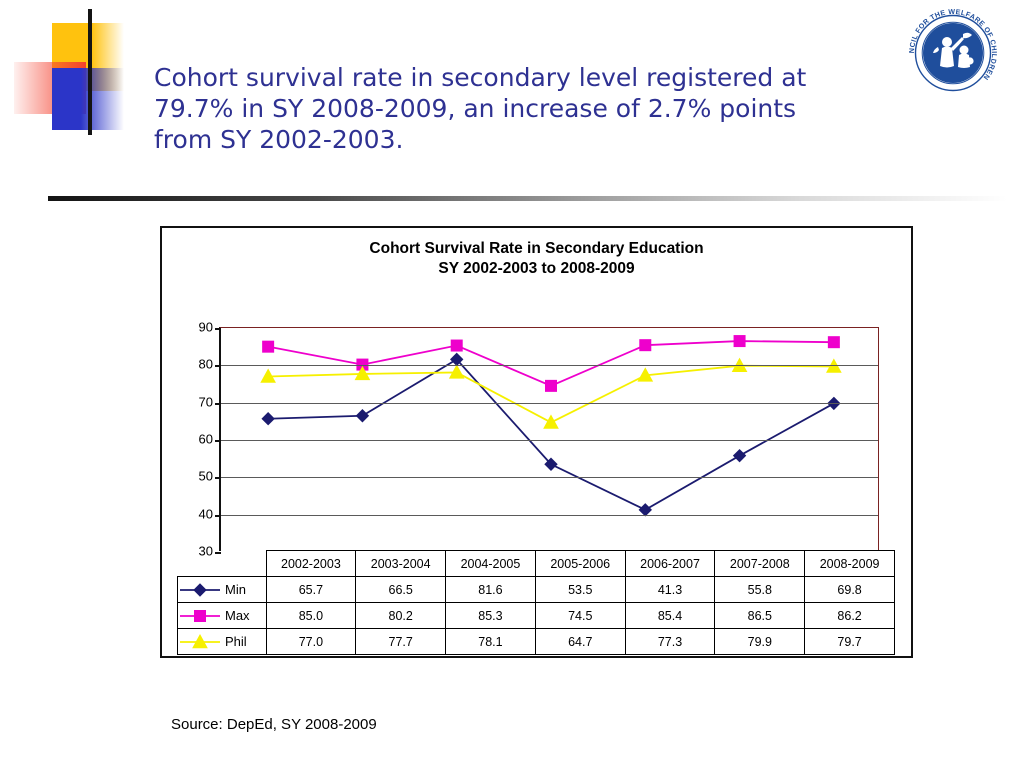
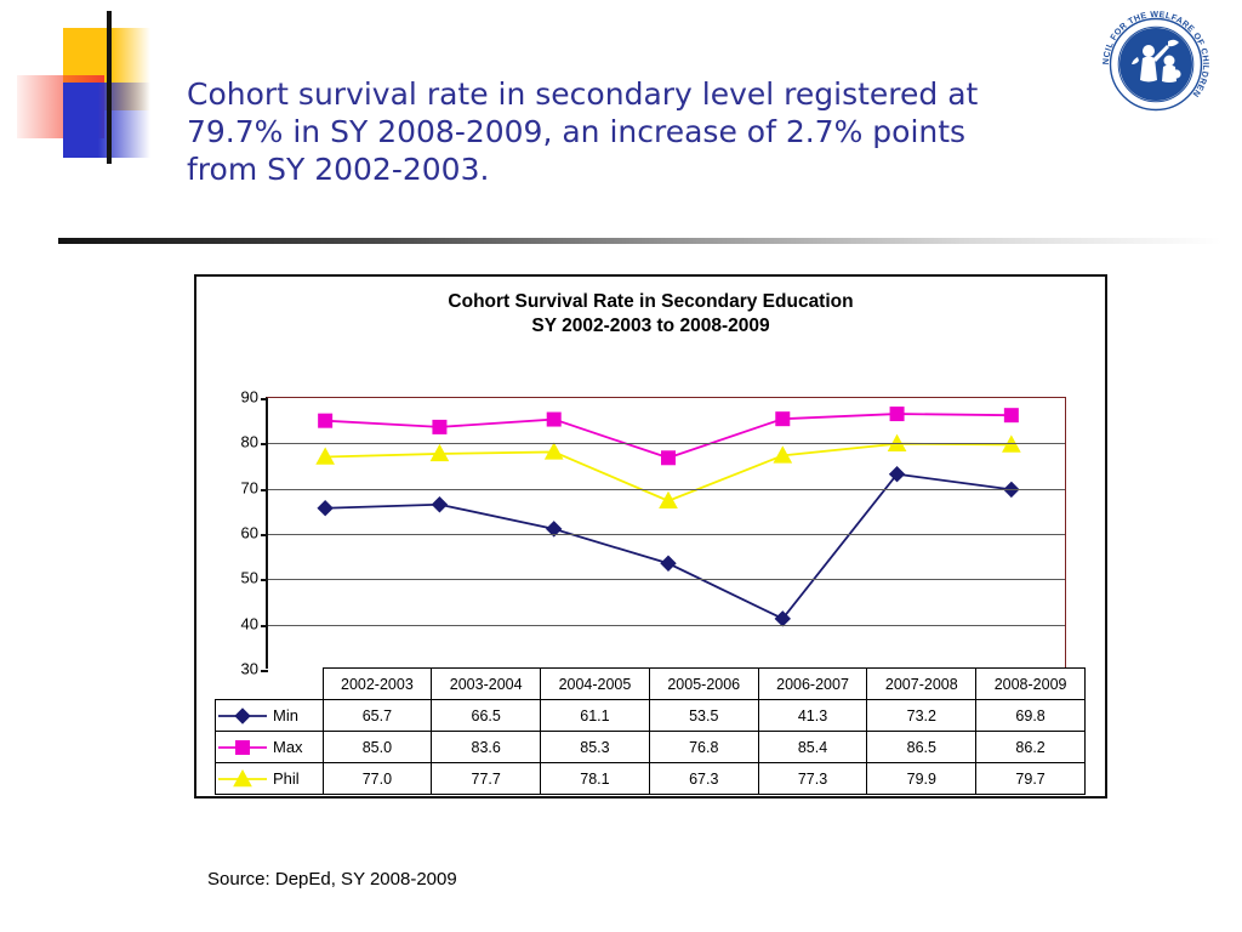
Max/2003-2004: 80.2 -> 83.6
Min/2004-2005: 81.6 -> 61.1
Max/2005-2006: 74.5 -> 76.8
Phil/2005-2006: 64.7 -> 67.3
Min/2007-2008: 55.8 -> 73.2
